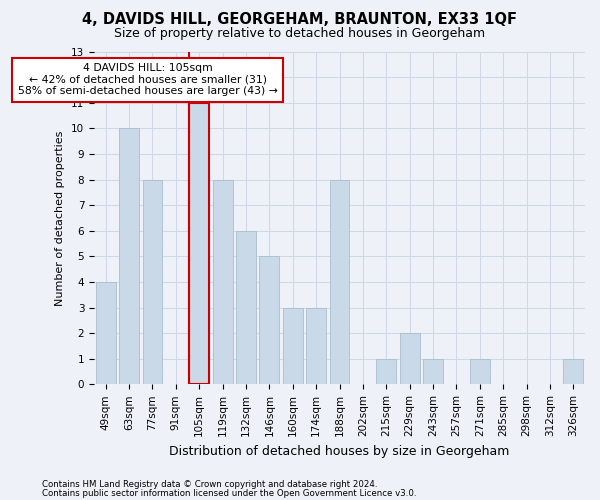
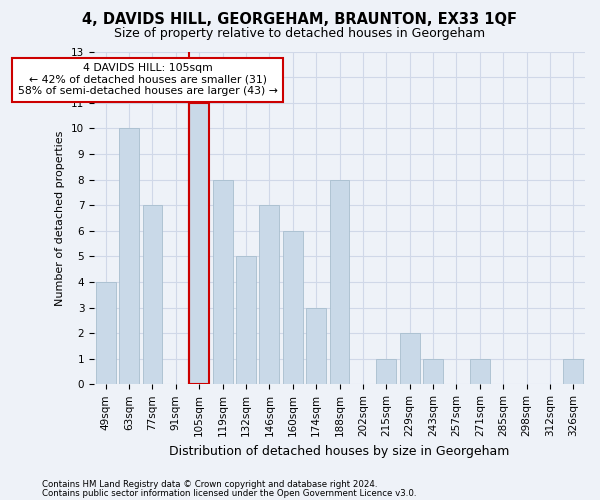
77sqm: 8 -> 7
132sqm: 6 -> 5
146sqm: 5 -> 7
160sqm: 3 -> 6
